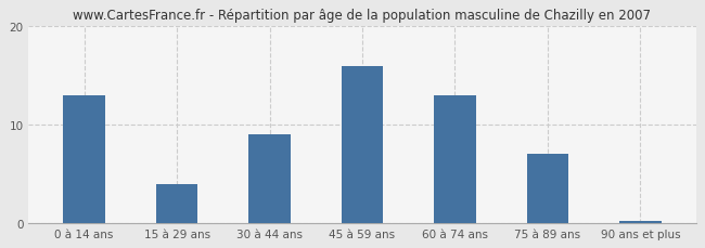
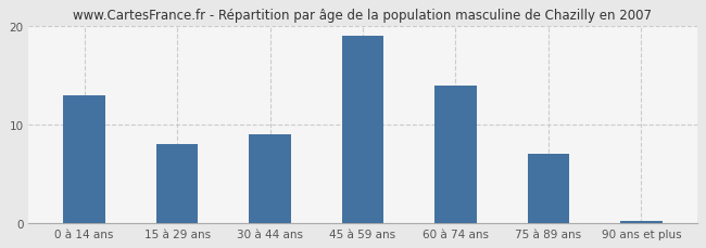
15 à 29 ans: 4.0 -> 8.0
45 à 59 ans: 16.0 -> 19.0
60 à 74 ans: 13.0 -> 14.0
